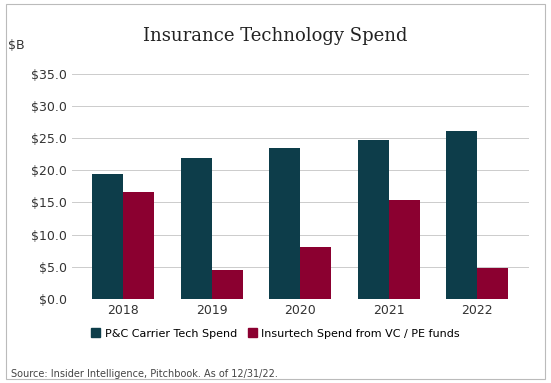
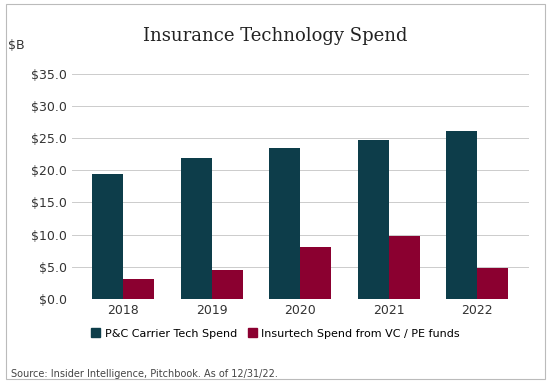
Insurtech Spend from VC / PE funds/2018: $16.6 -> $3.0
Insurtech Spend from VC / PE funds/2021: $15.4 -> $9.7
